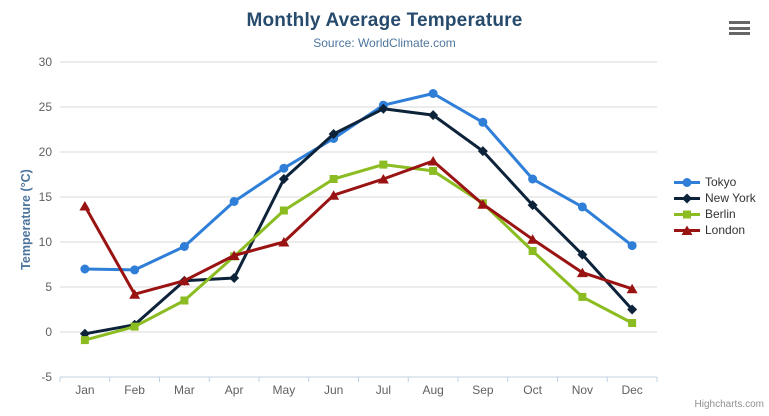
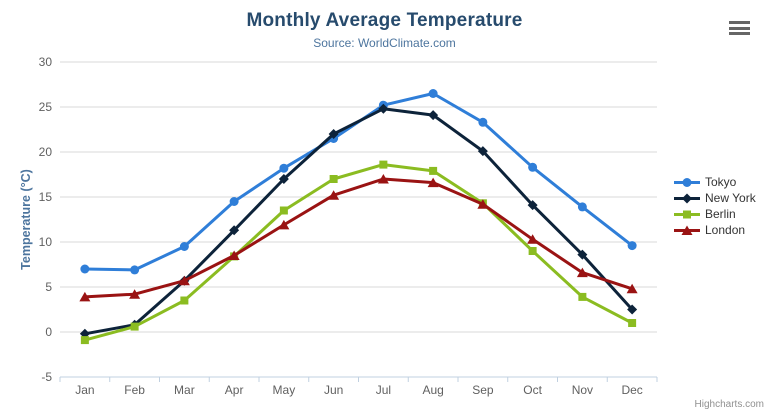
London/Jan: 14 -> 4
New York/Apr: 6 -> 11
London/May: 10 -> 12
London/Aug: 19 -> 17
Tokyo/Oct: 17 -> 18
